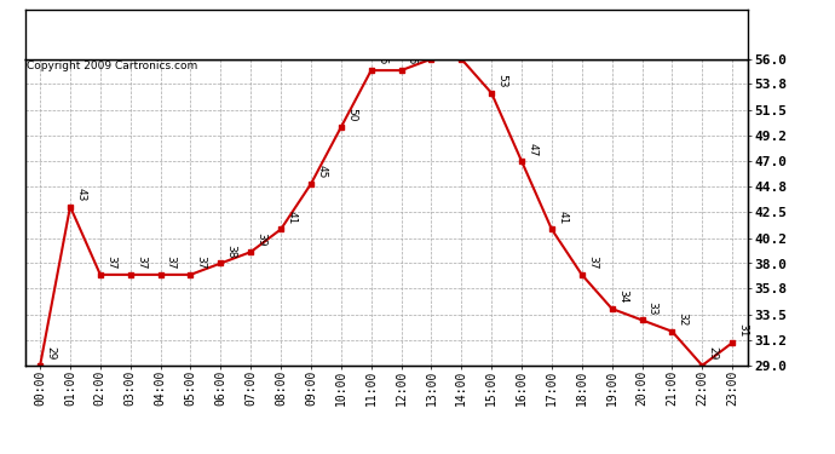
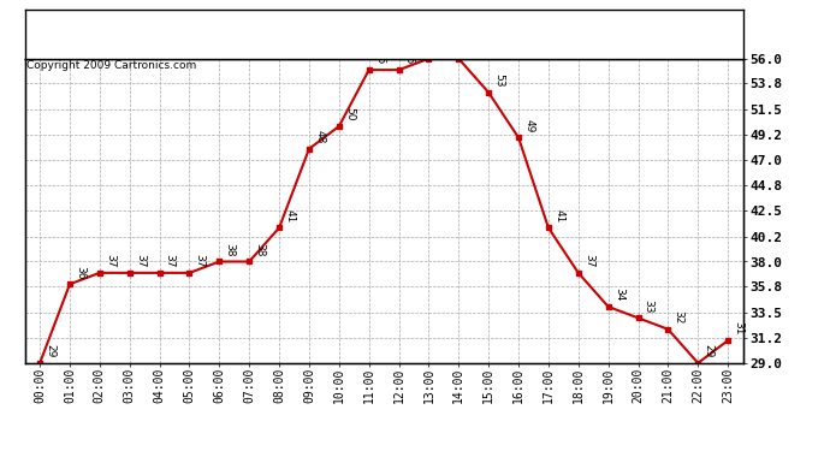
01:00: 43 -> 36
07:00: 39 -> 38
09:00: 45 -> 48
16:00: 47 -> 49
